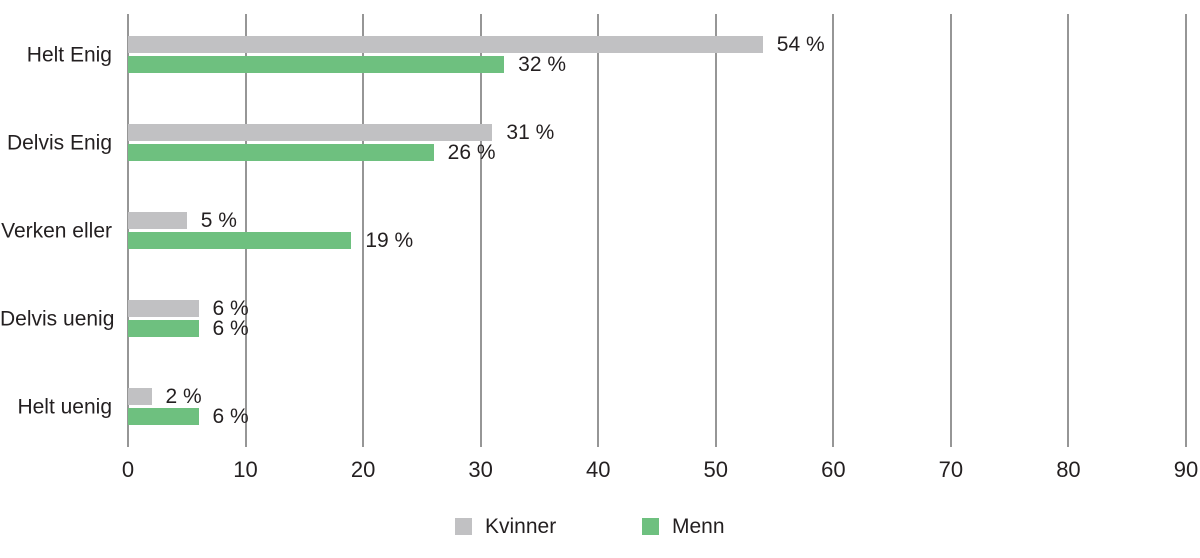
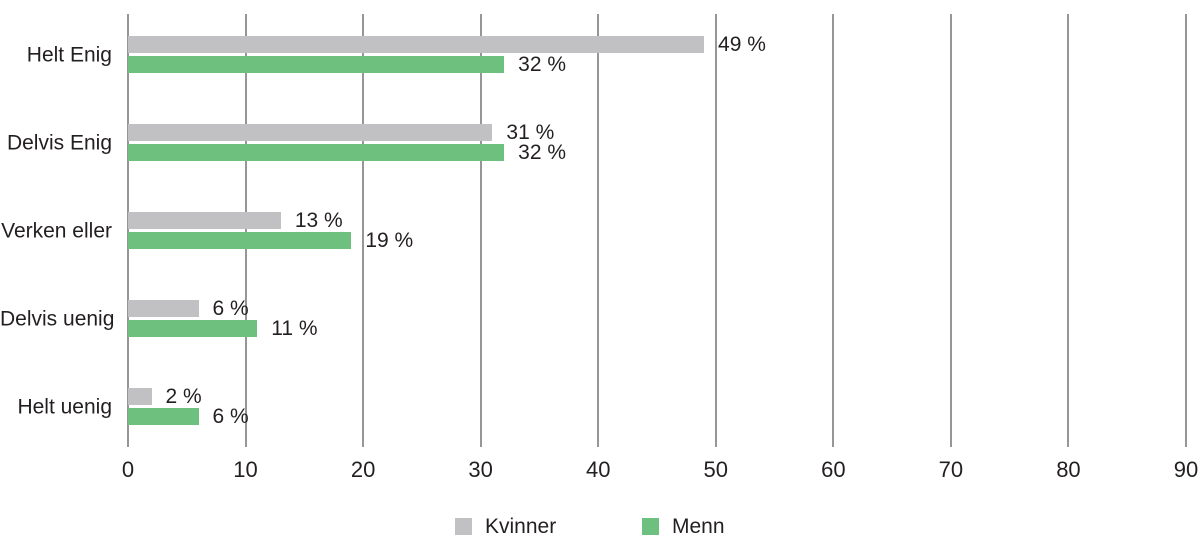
Kvinner/Helt Enig: 54 -> 49
Menn/Delvis Enig: 26 -> 32
Kvinner/Verken eller: 5 -> 13
Menn/Delvis uenig: 6 -> 11
